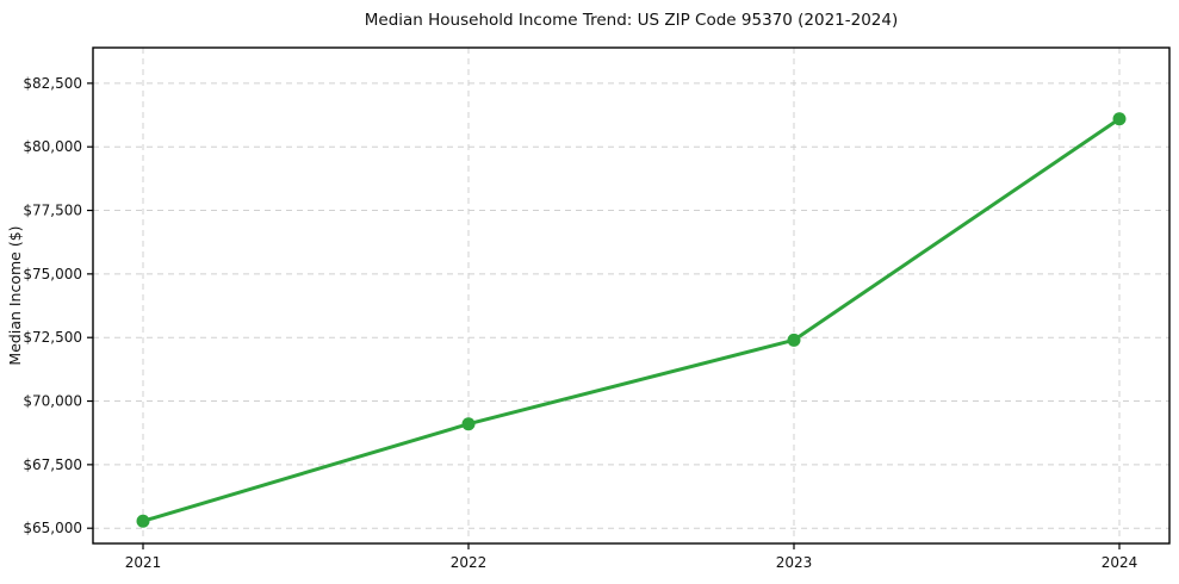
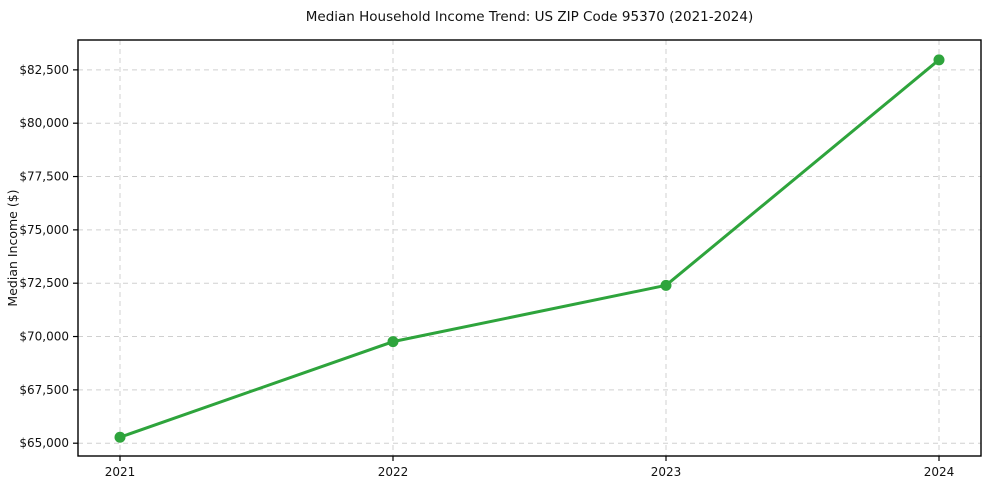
2022: $69100 -> $69800
2024: $81100 -> $83000
